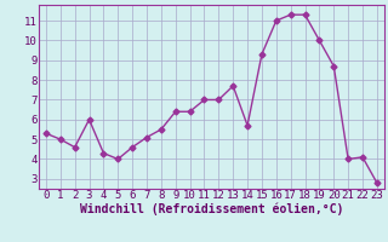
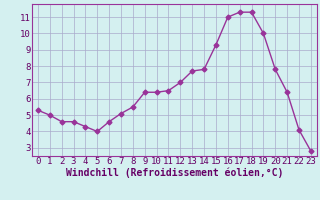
3: 6.0 -> 4.6
11: 7.0 -> 6.5
14: 5.7 -> 7.8
20: 8.7 -> 7.8
21: 4.0 -> 6.4
